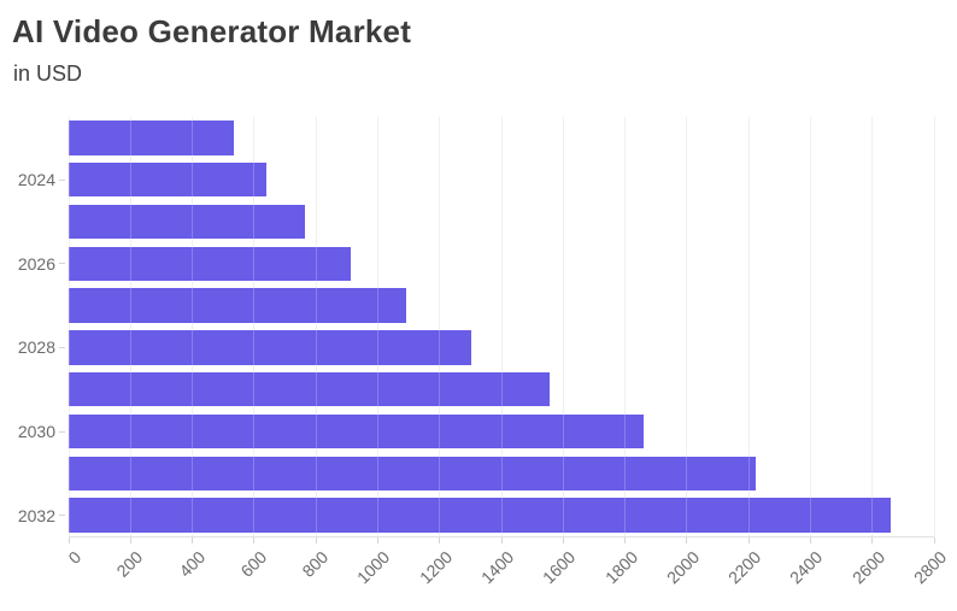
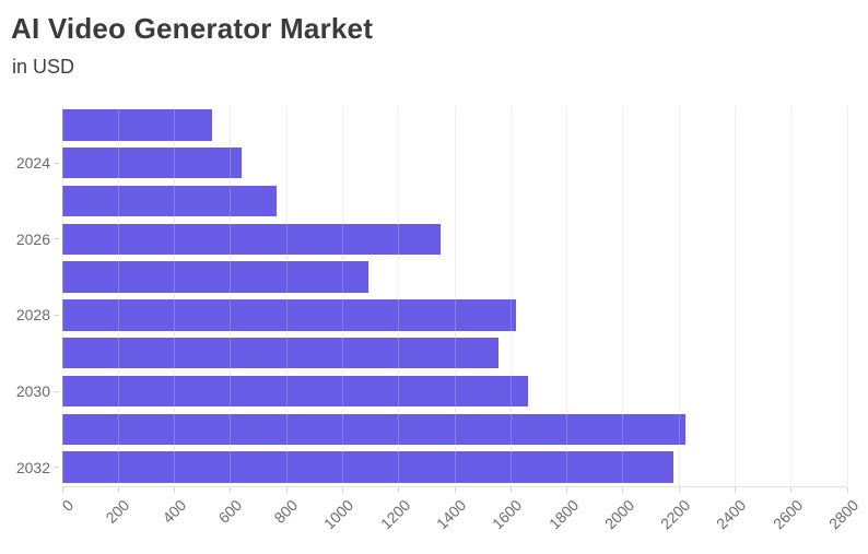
2026: 910 -> 1350
2028: 1300 -> 1620
2030: 1860 -> 1660
2032: 2660 -> 2180
